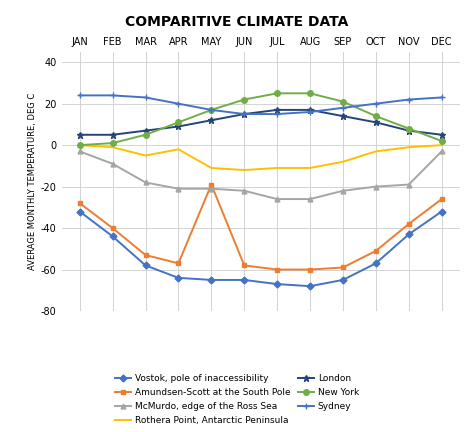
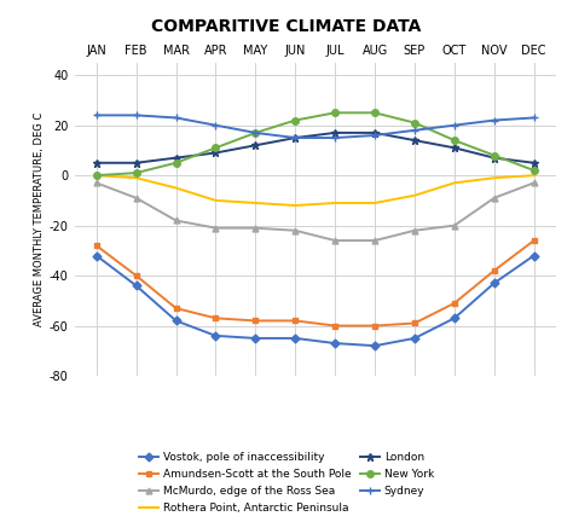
Rothera Point, Antarctic Peninsula/APR: -2 -> -10
Amundsen-Scott at the South Pole/MAY: -19 -> -58
McMurdo, edge of the Ross Sea/NOV: -19 -> -9
